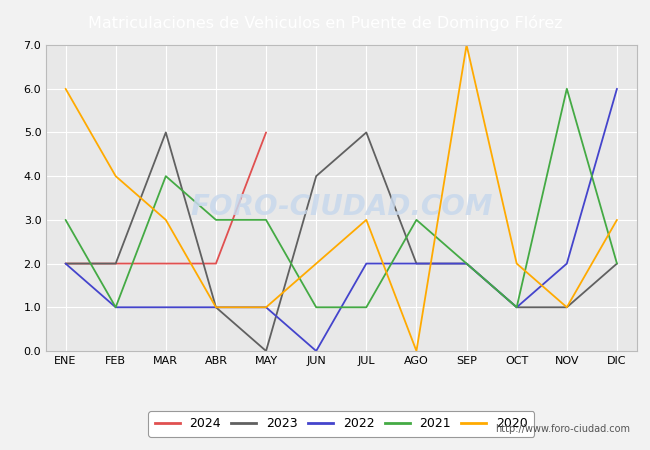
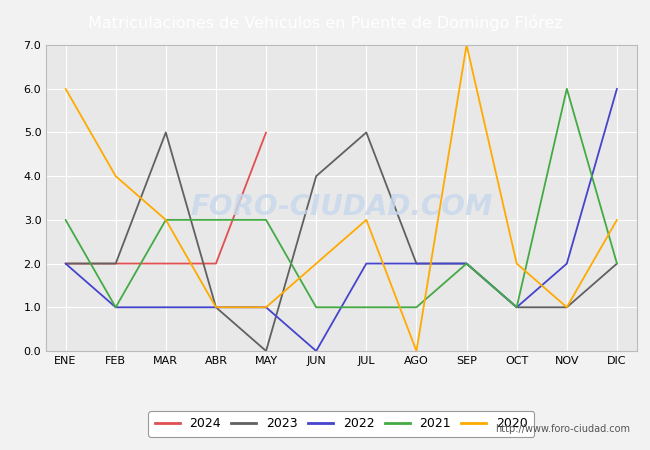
2021/MAR: 4 -> 3
2021/AGO: 3 -> 1
